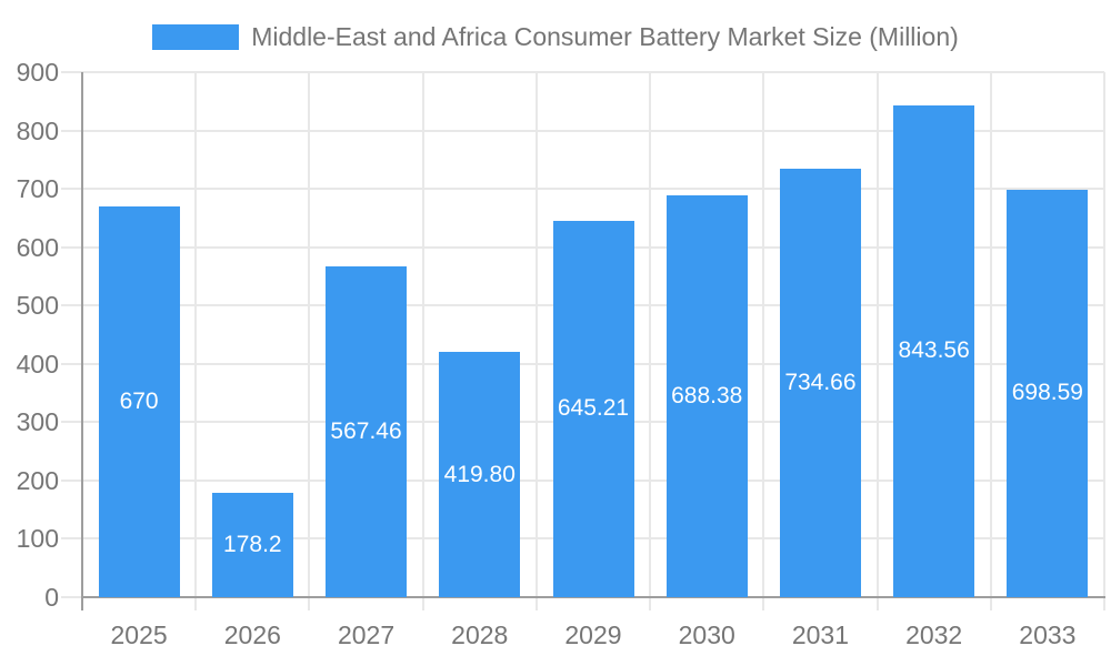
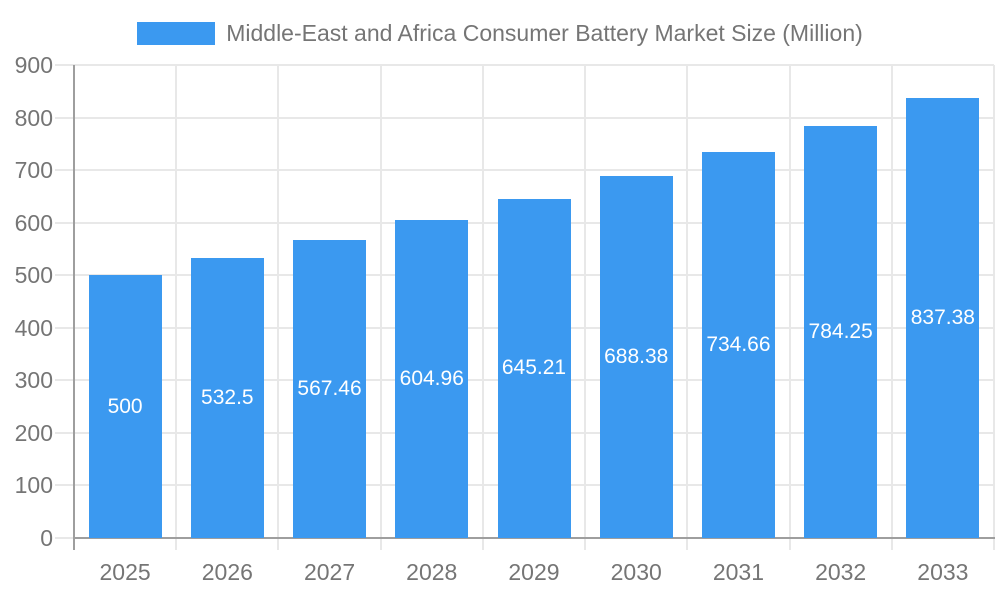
2025: 670 -> 500
2026: 178.2 -> 532.5
2028: 419.80 -> 604.96
2032: 843.56 -> 784.25
2033: 698.59 -> 837.38
